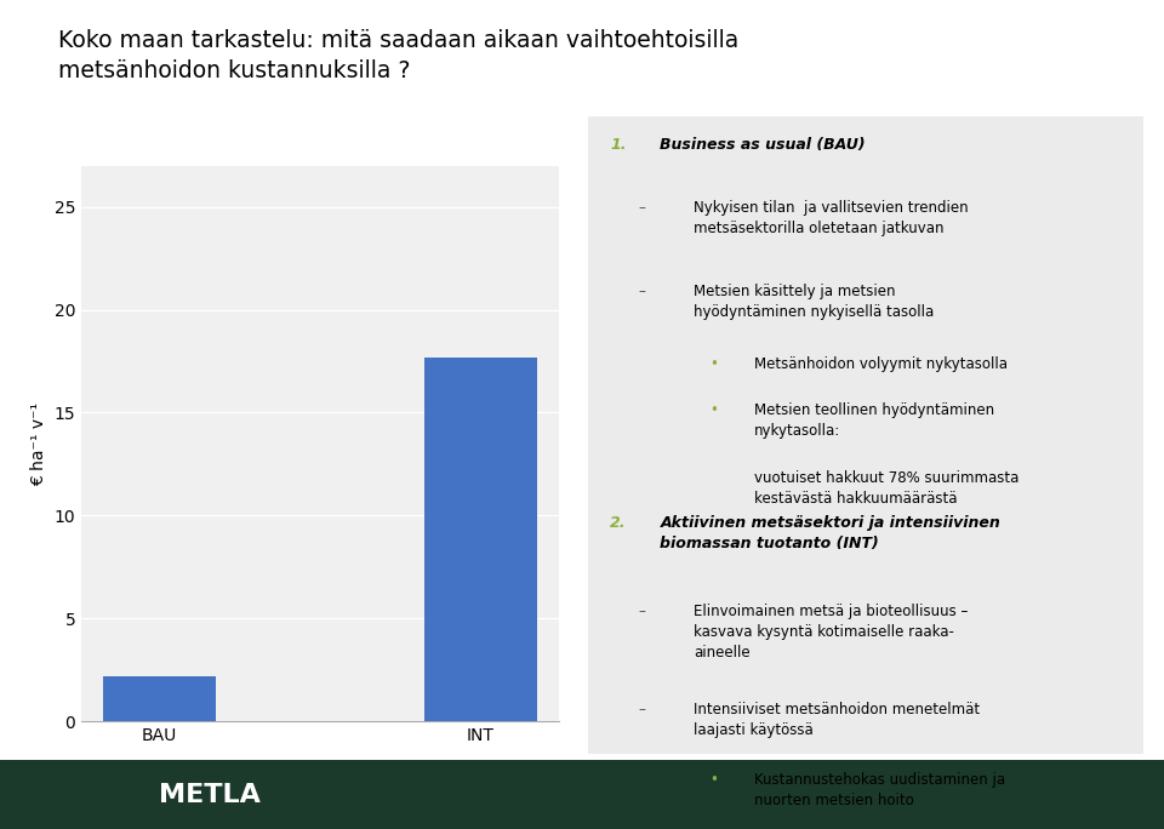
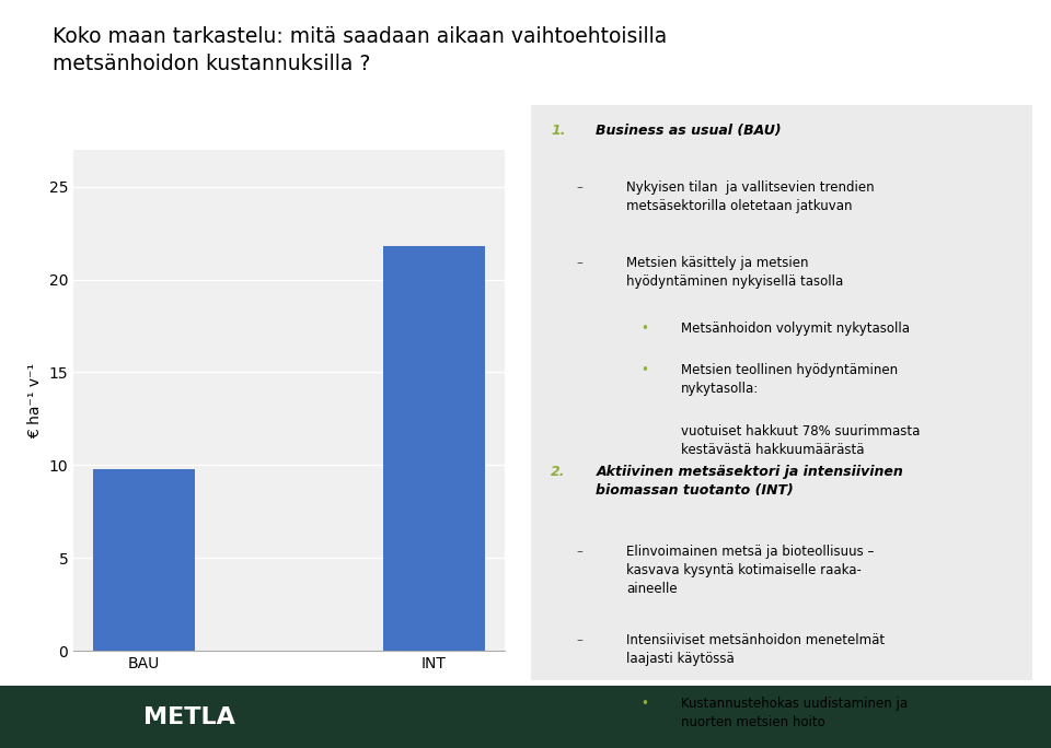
BAU: 2.2 -> 9.8
INT: 17.7 -> 21.8
